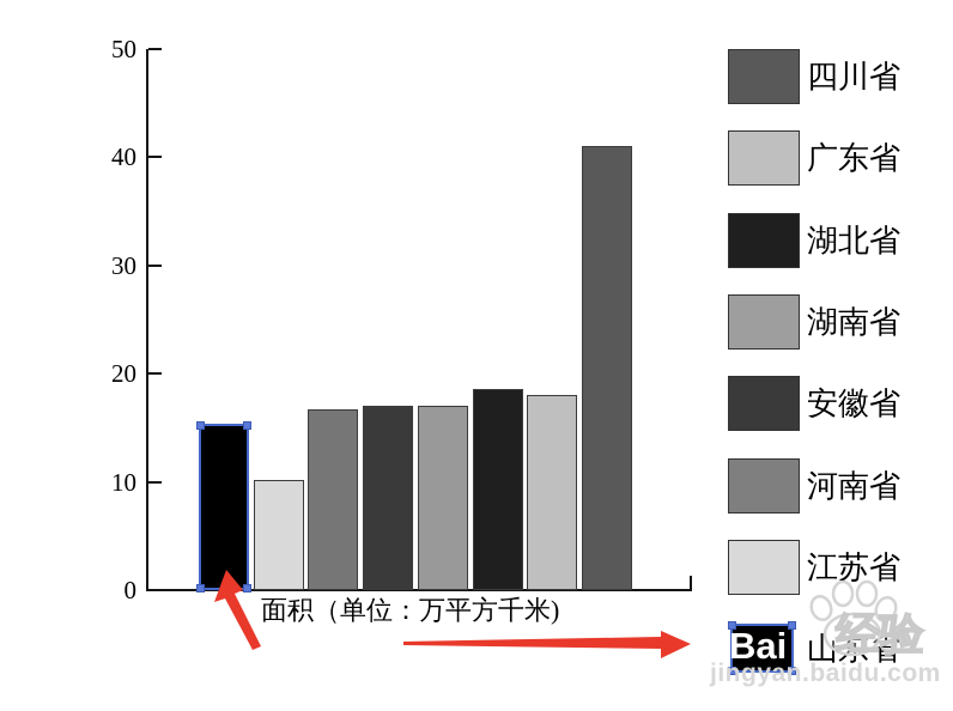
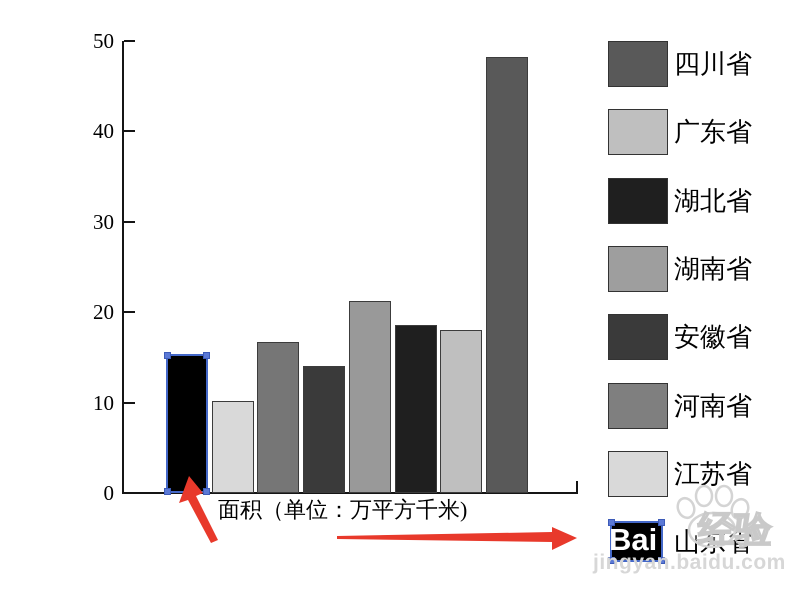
安徽省: 17 -> 14
湖南省: 17 -> 21
四川省: 41 -> 48
